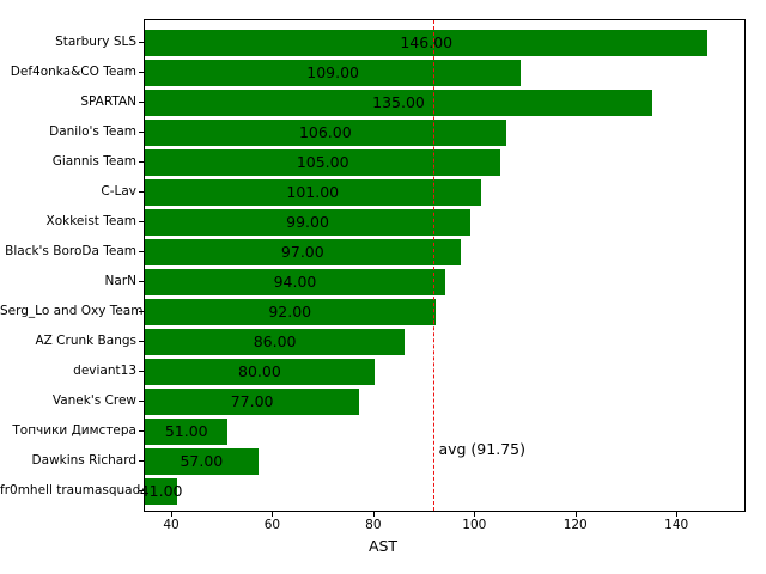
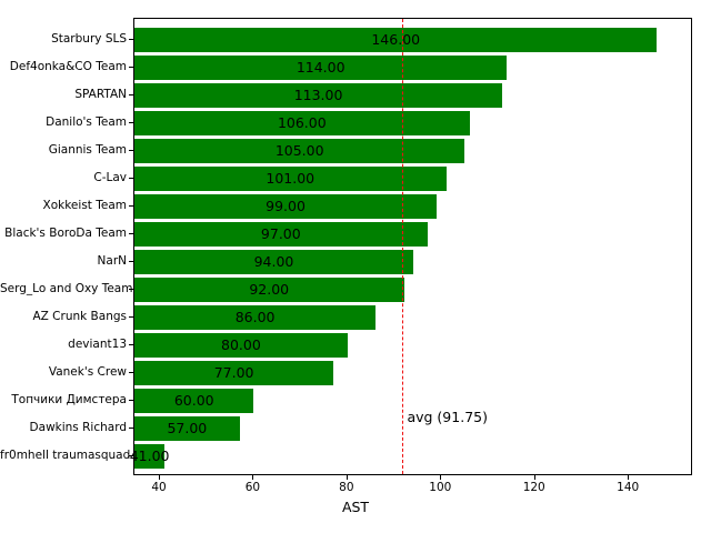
Def4onka&CO Team: 109.00 -> 114.00
SPARTAN: 135.00 -> 113.00
Топчики Димстера: 51.00 -> 60.00
